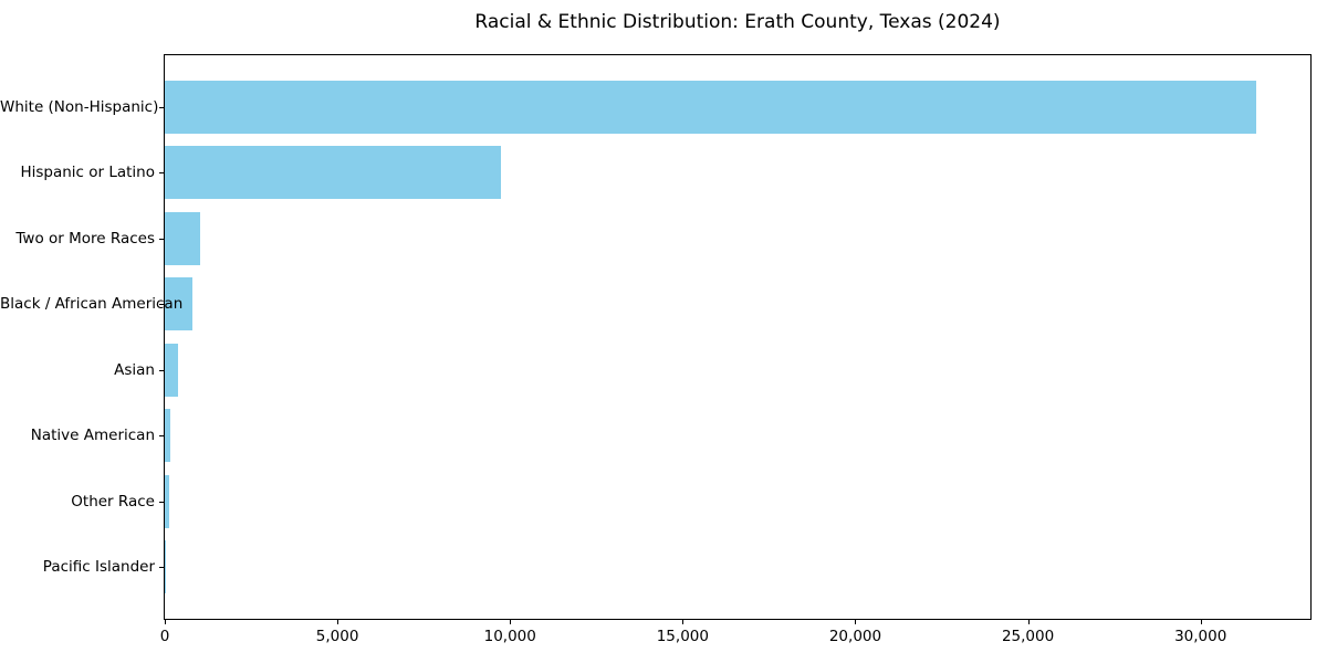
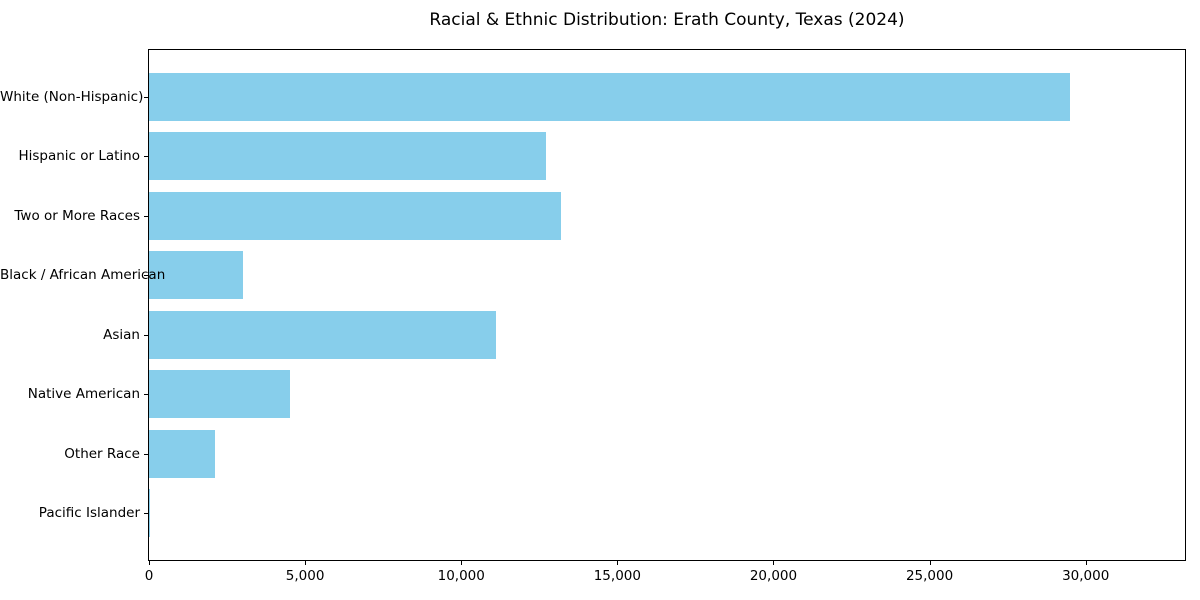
White (Non-Hispanic): 31600 -> 29500
Hispanic or Latino: 9800 -> 12700
Two or More Races: 1000 -> 13200
Black / African American: 800 -> 3000
Asian: 400 -> 11100
Native American: 200 -> 4500
Other Race: 100 -> 2100
